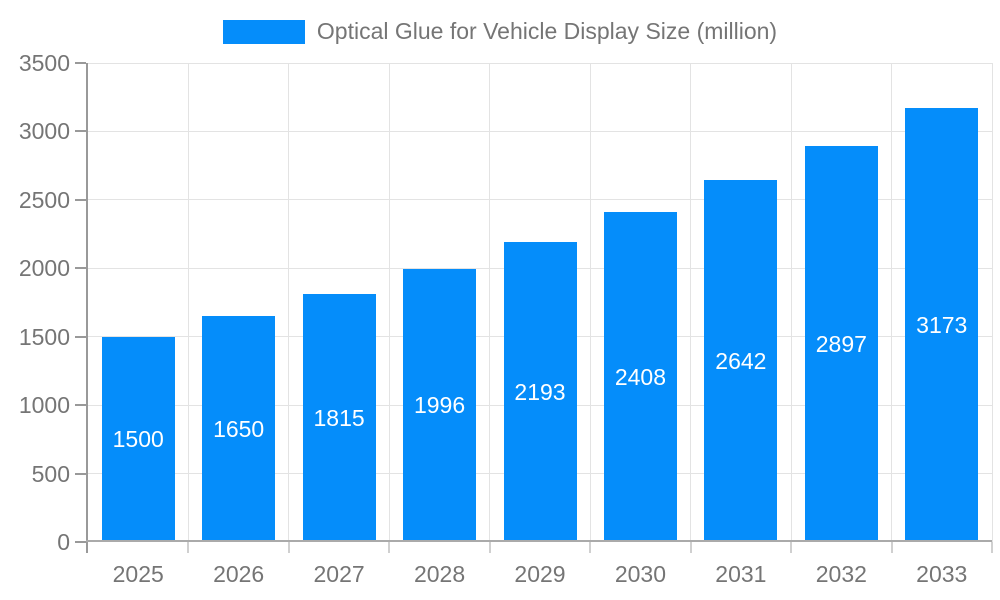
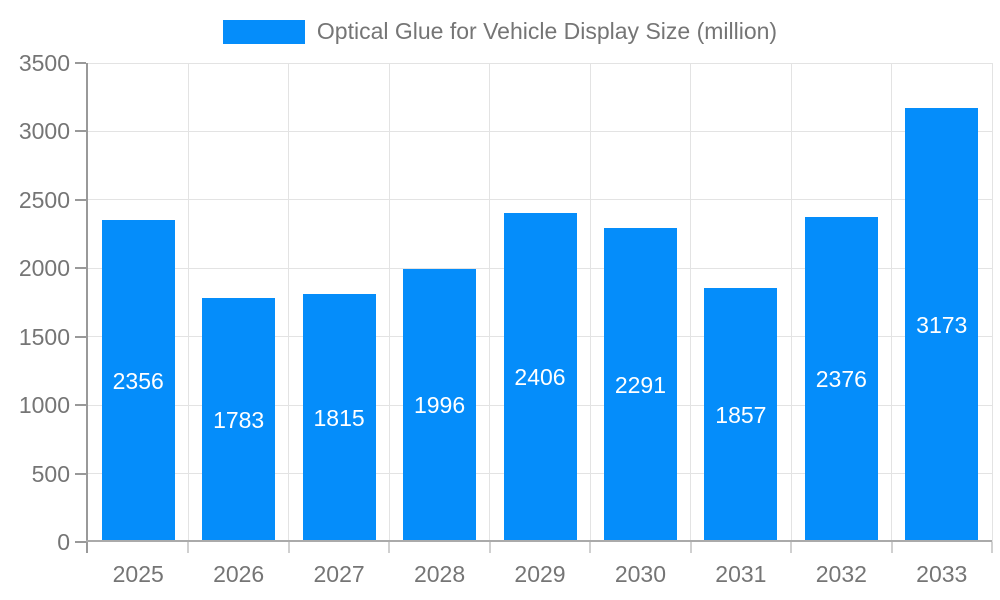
2025: 1500 -> 2356
2026: 1650 -> 1783
2029: 2193 -> 2406
2030: 2408 -> 2291
2031: 2642 -> 1857
2032: 2897 -> 2376
